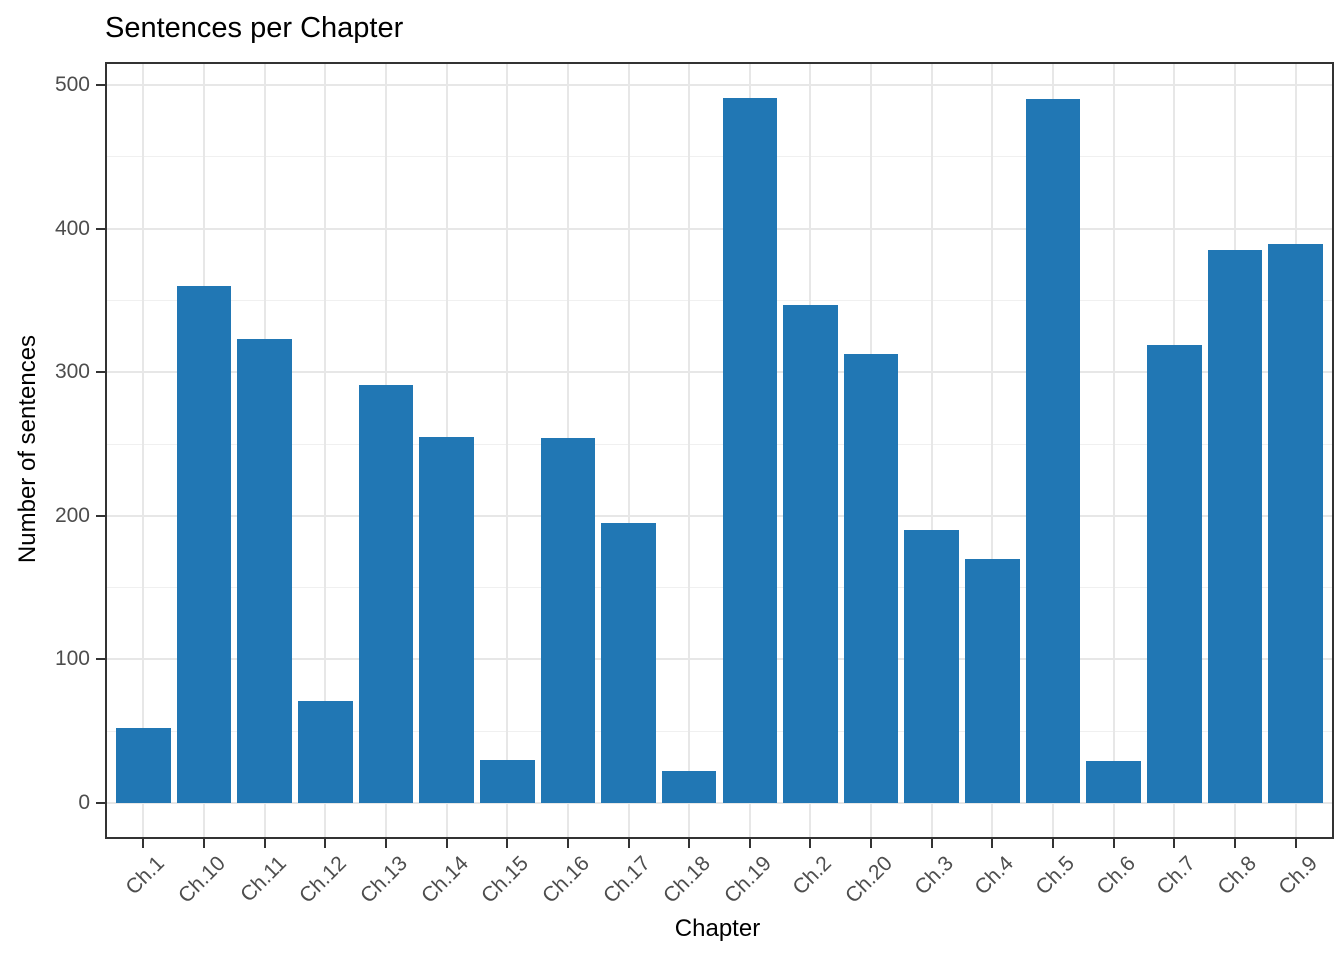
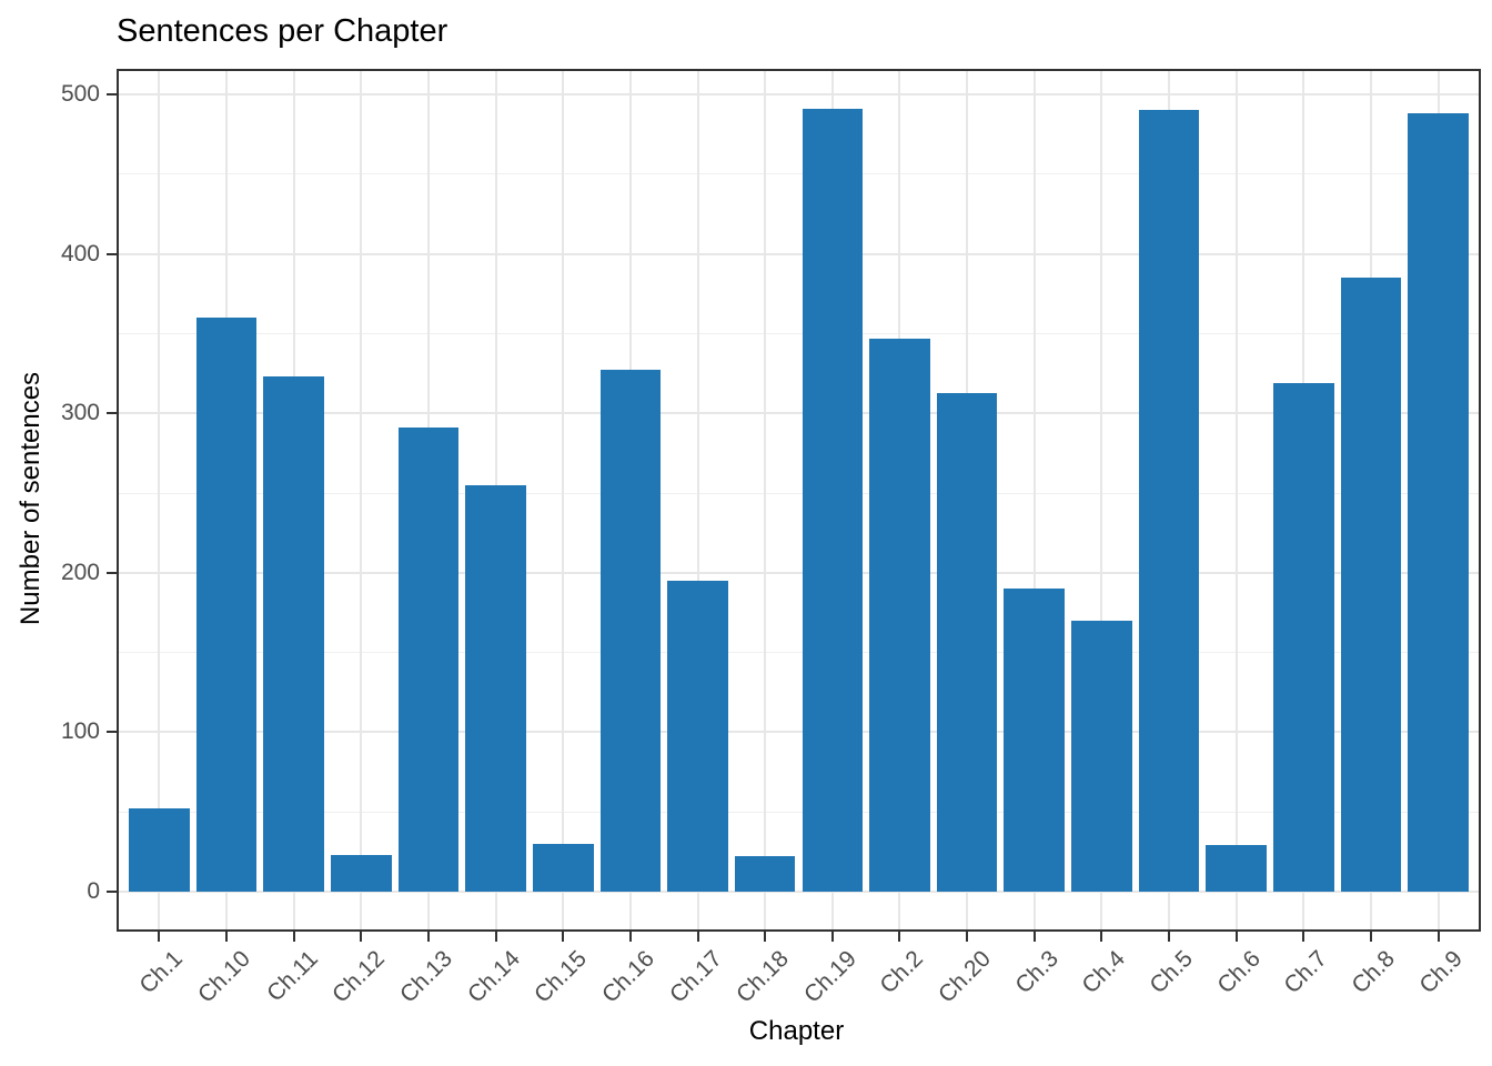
Ch.12: 71 -> 23
Ch.16: 254 -> 327
Ch.9: 389 -> 488
